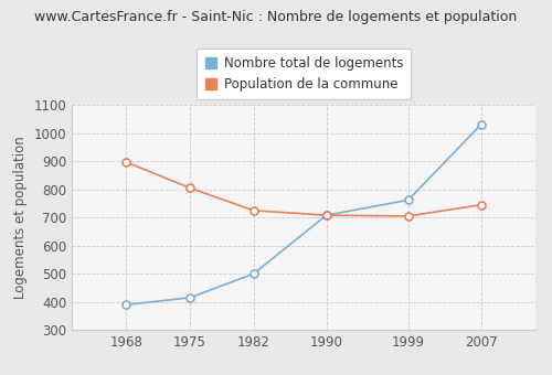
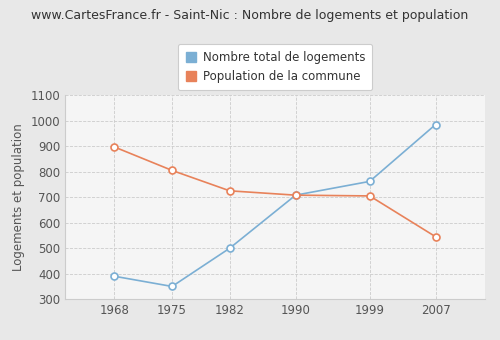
Nombre total de logements/1975: 415 -> 350
Nombre total de logements/2007: 1030 -> 985
Population de la commune/2007: 745 -> 545
